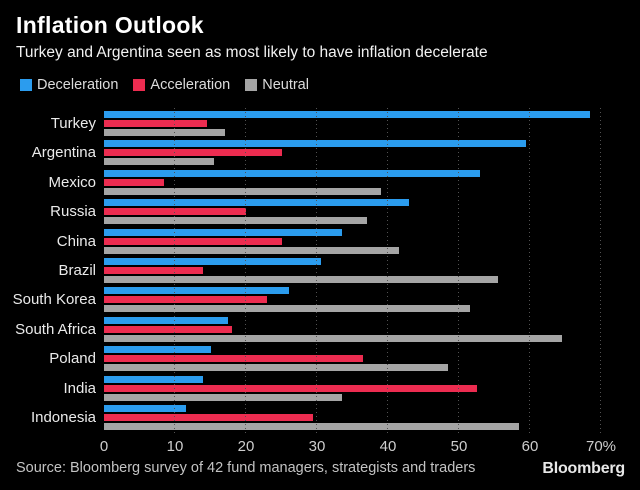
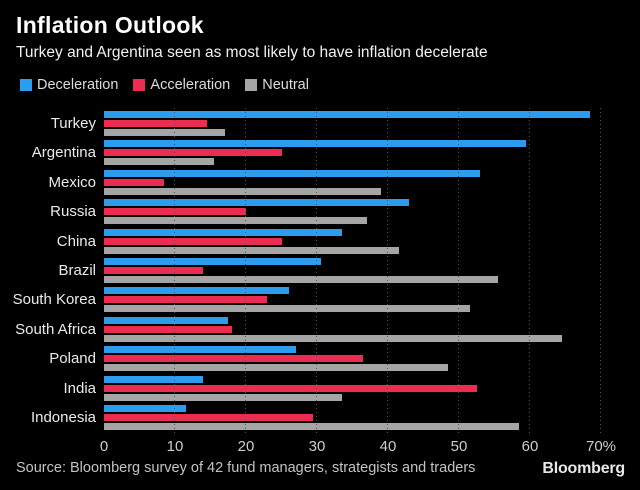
Deceleration/Poland: 15% -> 27%
